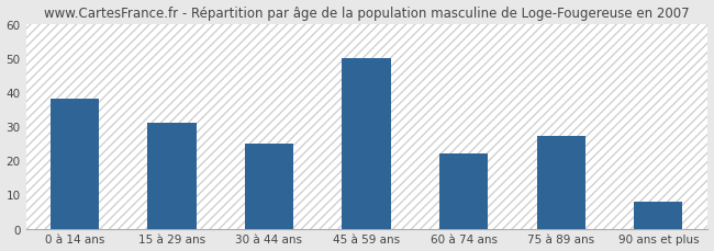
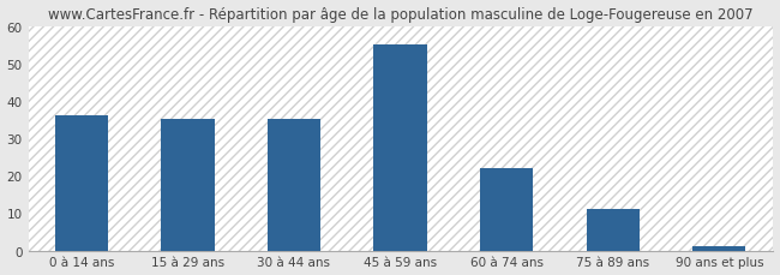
0 à 14 ans: 38 -> 36
15 à 29 ans: 31 -> 35
30 à 44 ans: 25 -> 35
45 à 59 ans: 50 -> 55
75 à 89 ans: 27 -> 11
90 ans et plus: 8 -> 1
